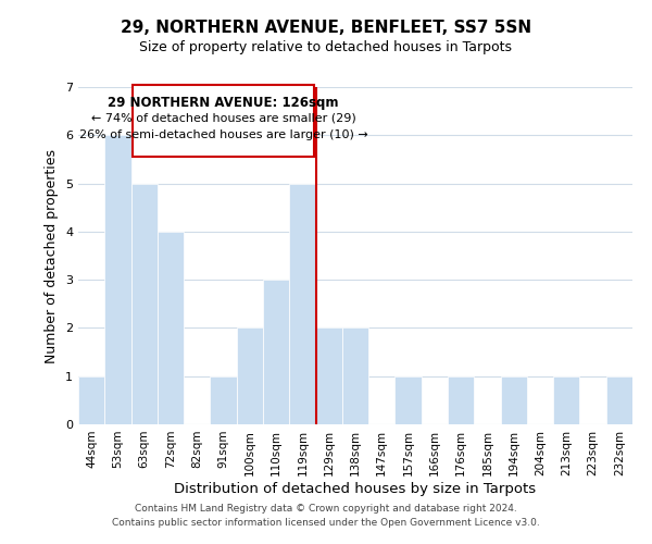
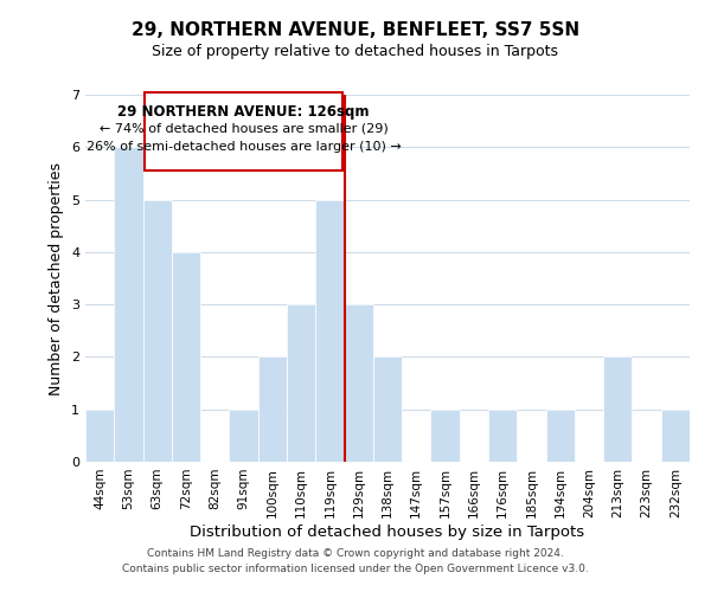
129sqm: 2 -> 3
213sqm: 1 -> 2
